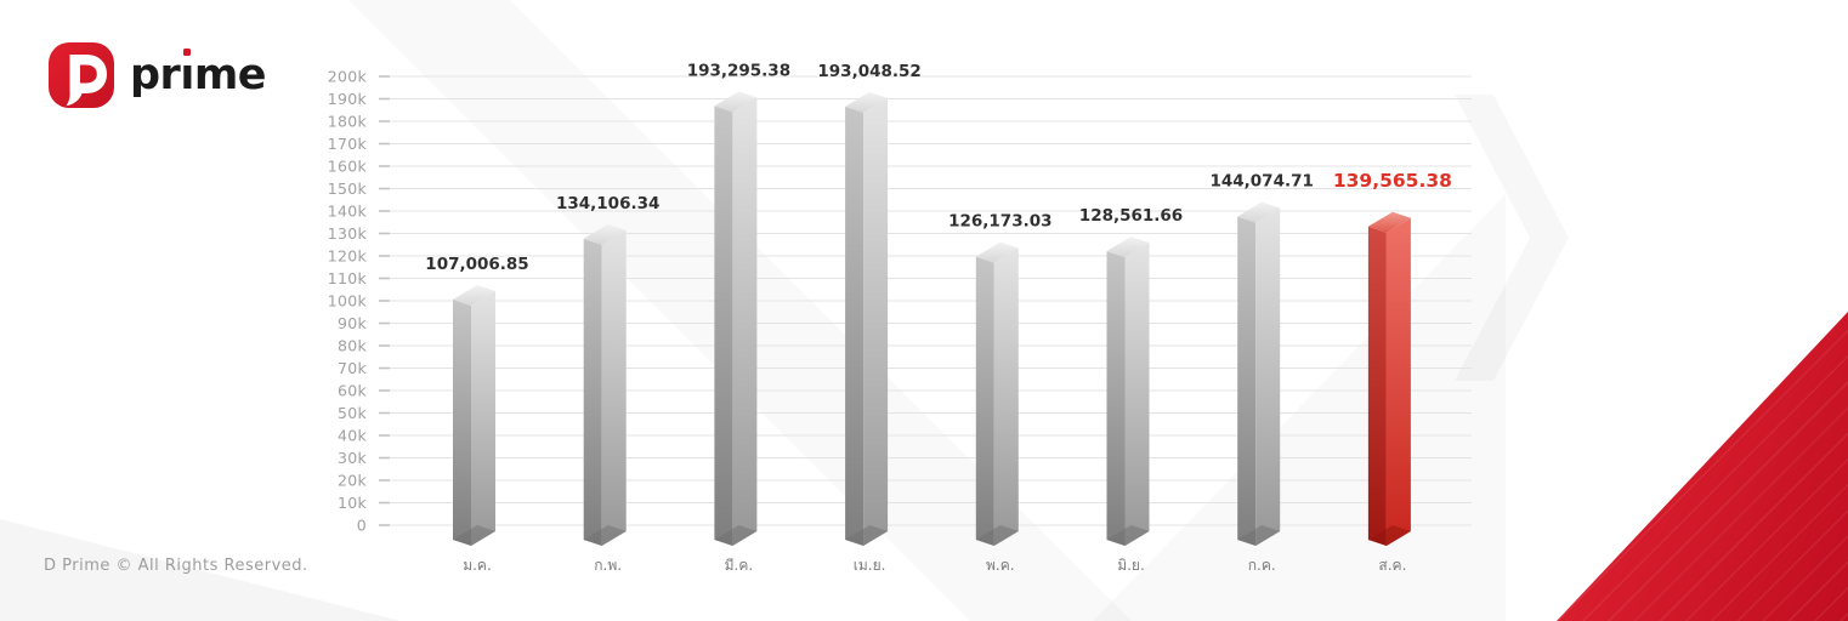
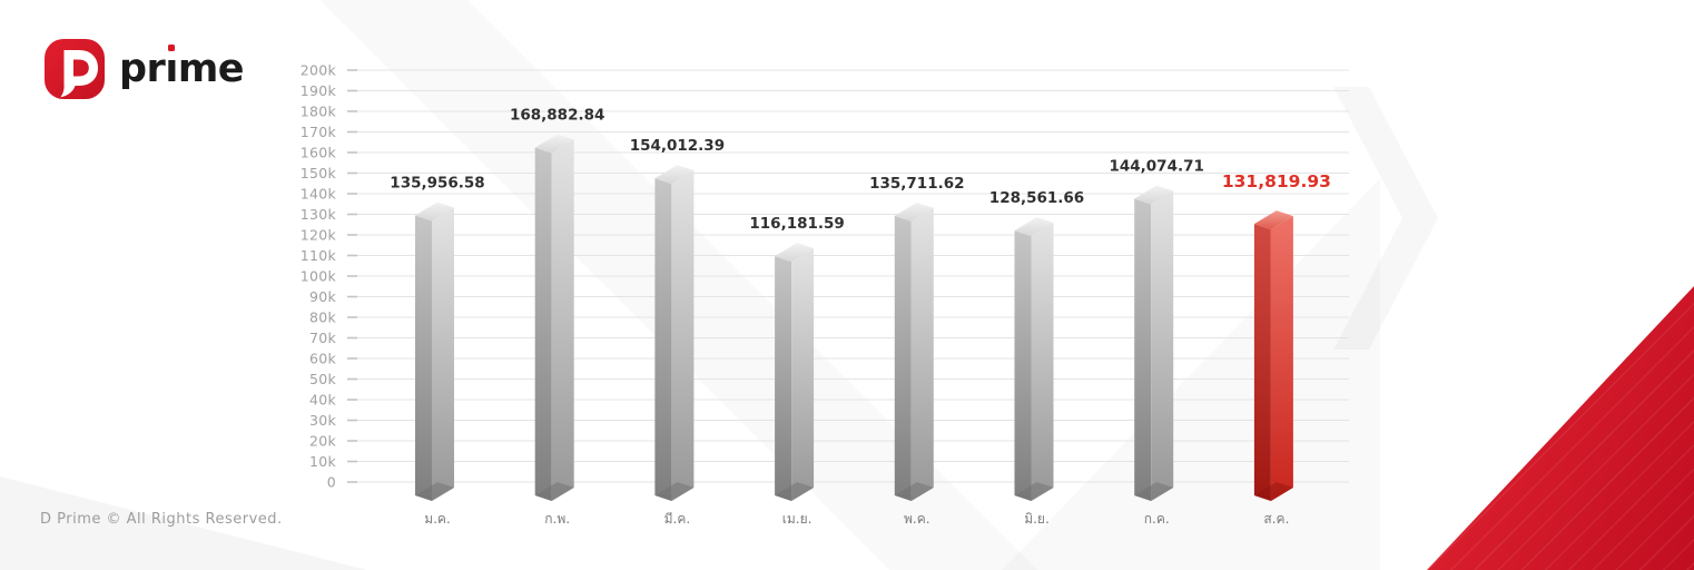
ม.ค.: 107,006.85 -> 135,956.58
ก.พ.: 134,106.34 -> 168,882.84
มี.ค.: 193,295.38 -> 154,012.39
เม.ย.: 193,048.52 -> 116,181.59
พ.ค.: 126,173.03 -> 135,711.62
ส.ค.: 139,565.38 -> 131,819.93
